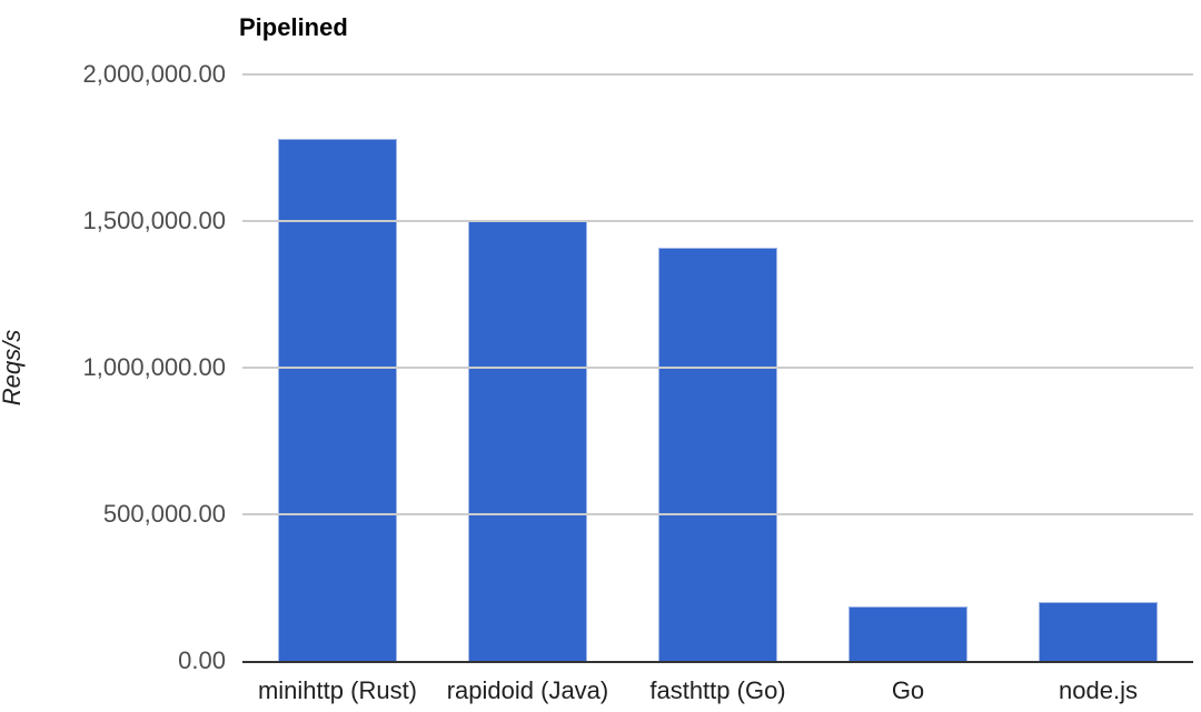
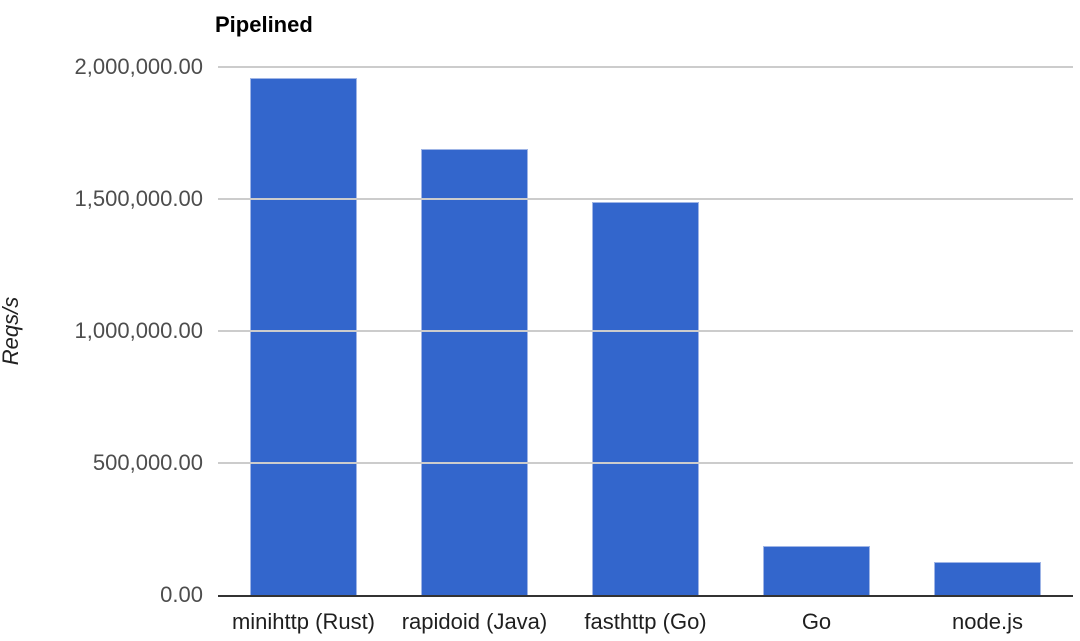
minihttp (Rust): 1780000 -> 1960000
rapidoid (Java): 1500000 -> 1690000
fasthttp (Go): 1410000 -> 1490000
node.js: 200000 -> 120000
